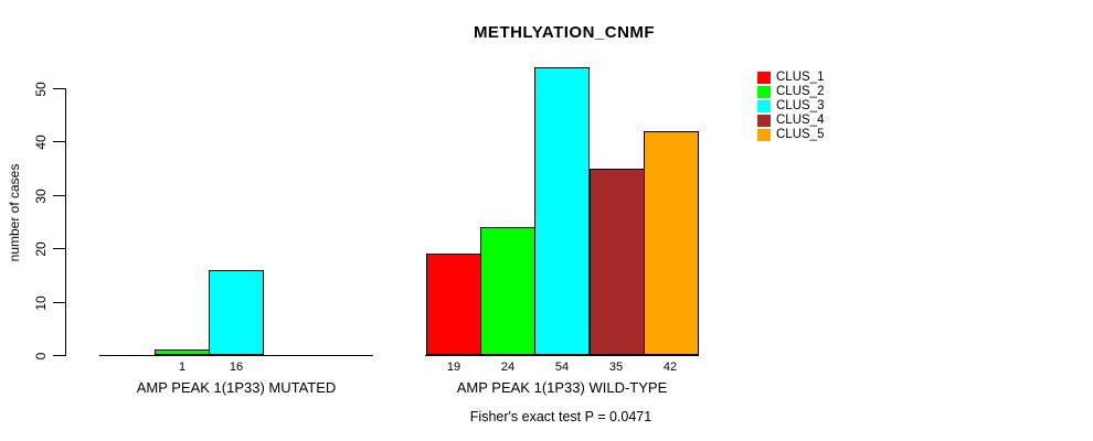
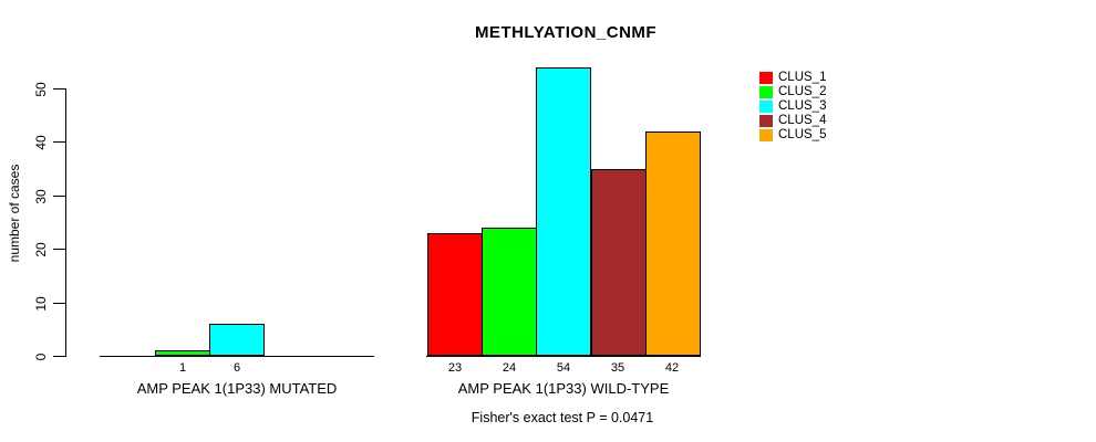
CLUS_3/AMP PEAK 1(1P33) MUTATED: 16 -> 6
CLUS_1/AMP PEAK 1(1P33) WILD-TYPE: 19 -> 23
